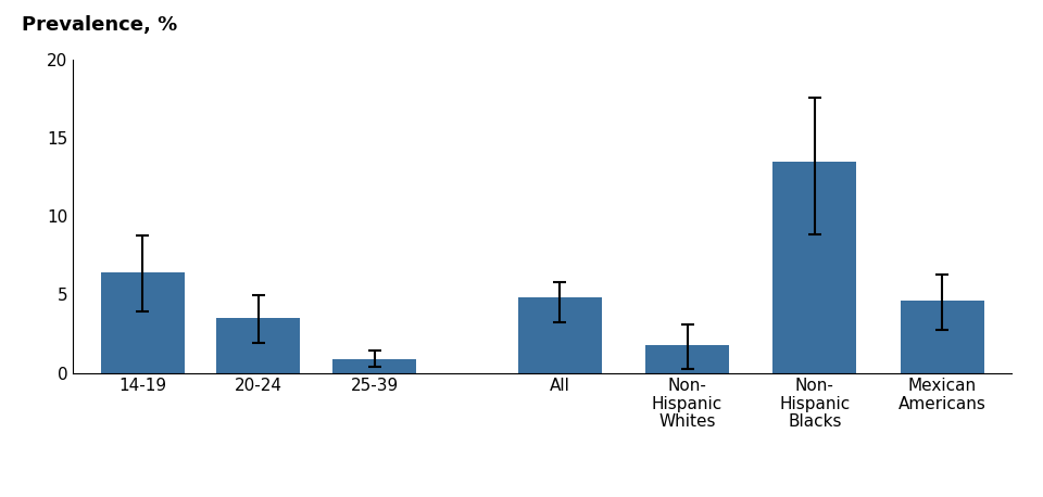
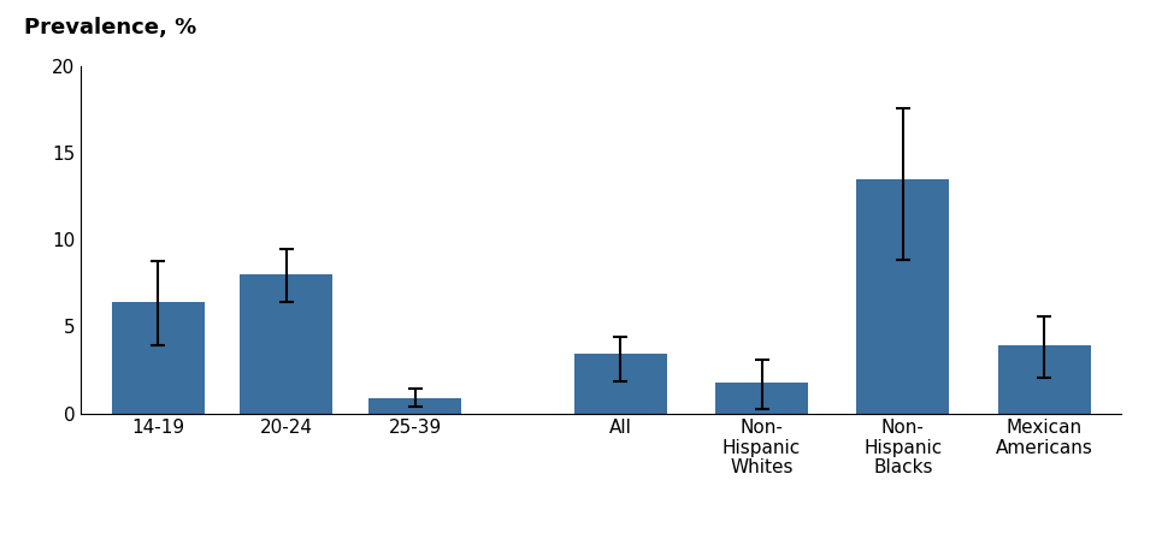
20-24: 3.5 -> 8.0
All: 4.8 -> 3.4
Mexican Americans: 4.6 -> 3.9
